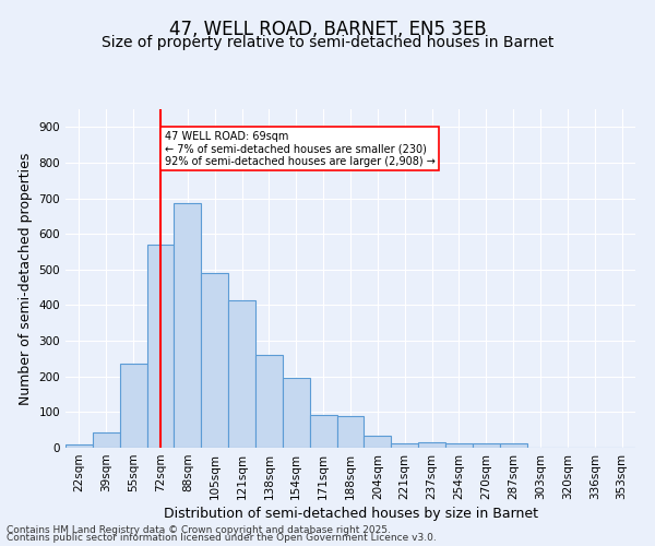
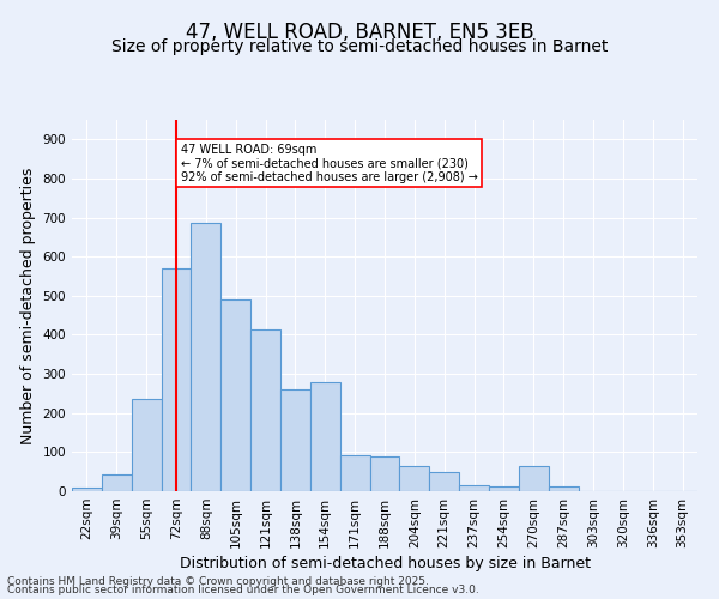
154sqm: 195 -> 280
204sqm: 35 -> 65
221sqm: 13 -> 50
270sqm: 11 -> 65
